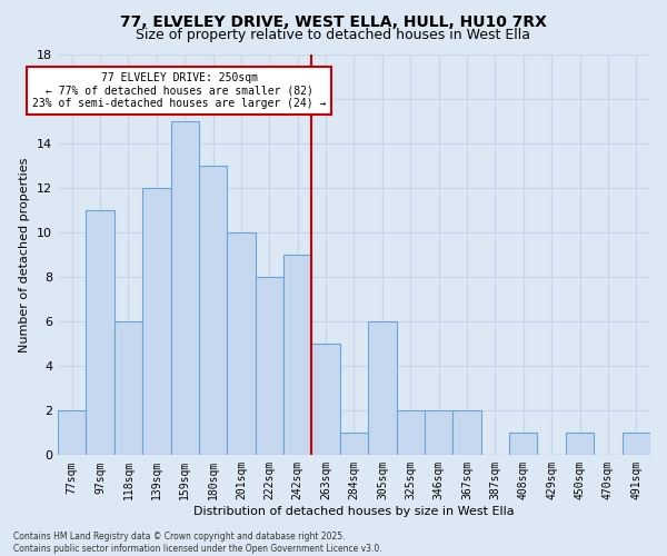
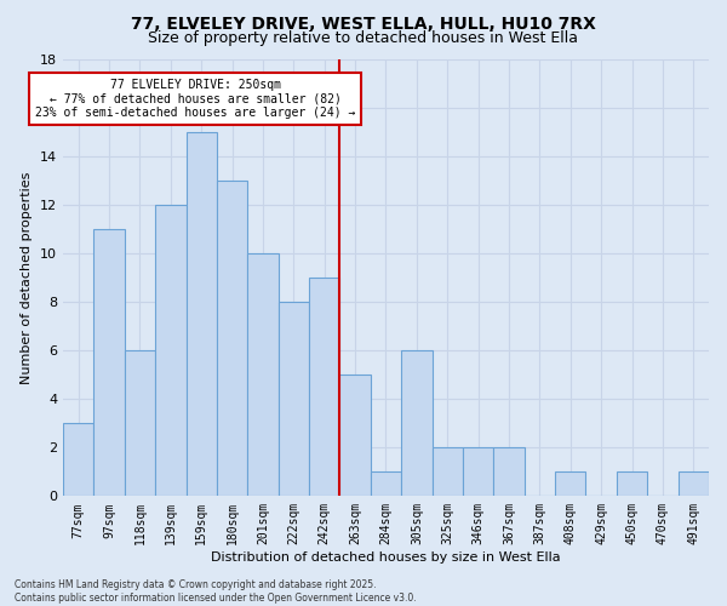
77sqm: 2 -> 3
